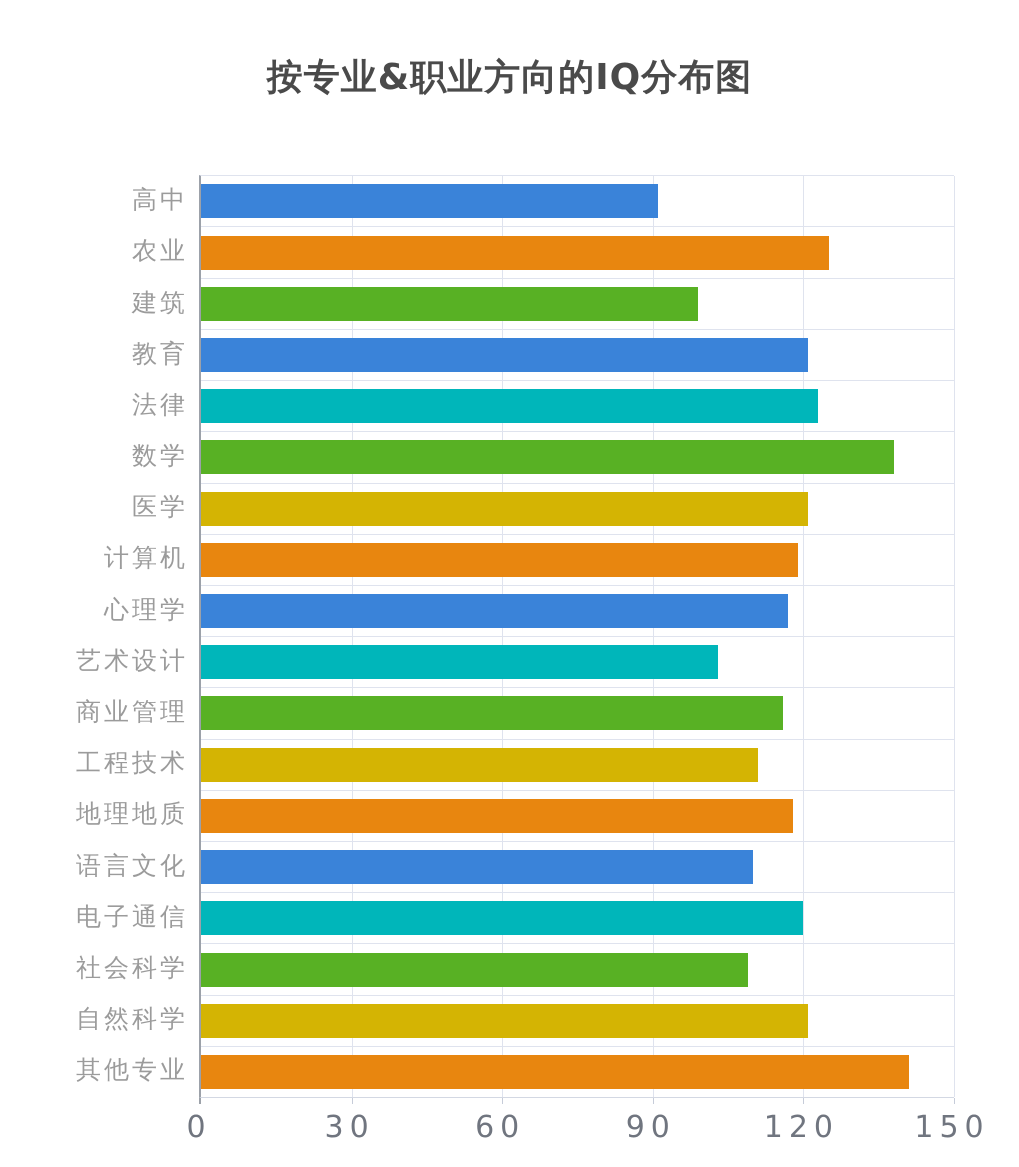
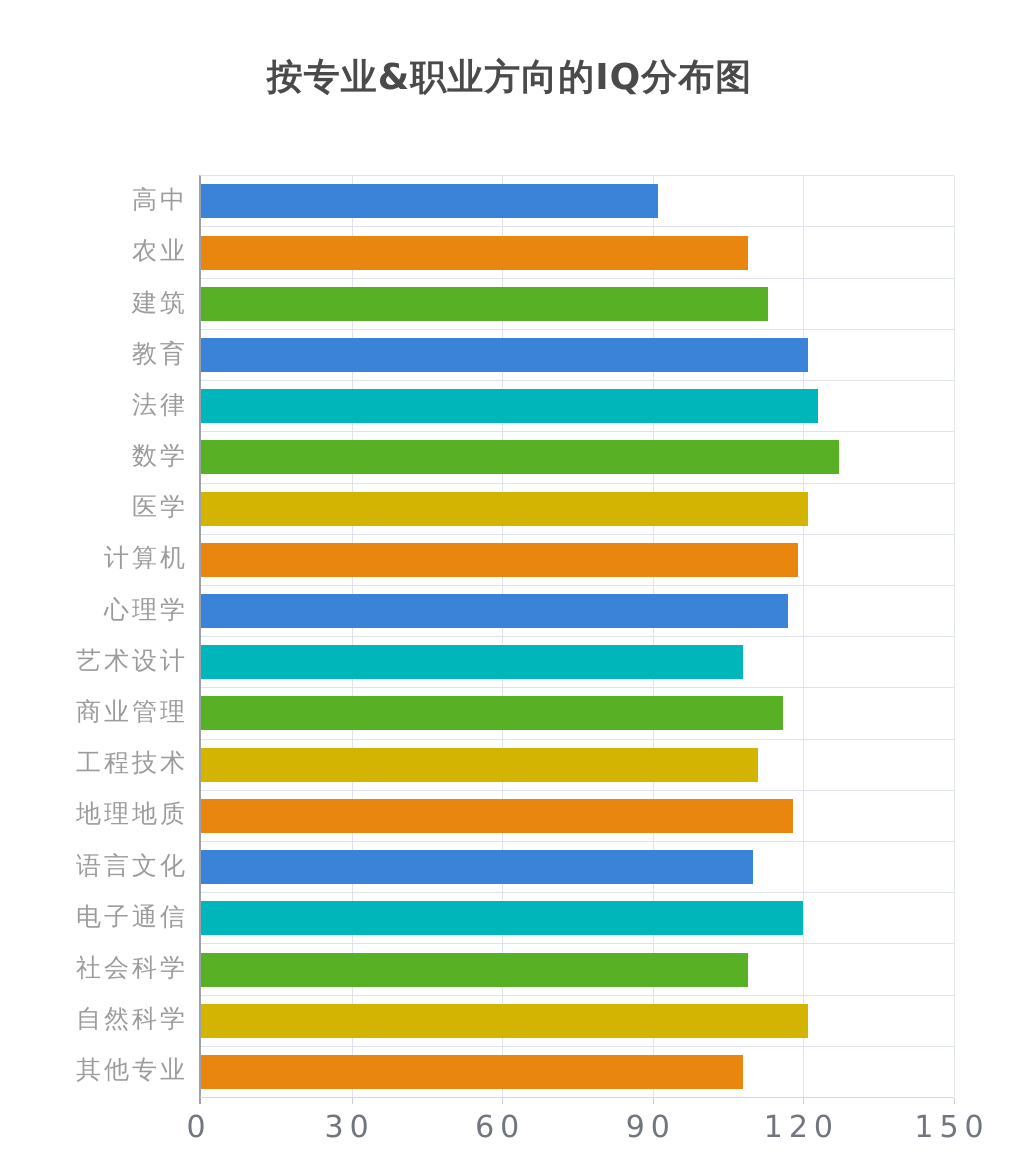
农业: 125 -> 109
建筑: 99 -> 113
数学: 138 -> 127
艺术设计: 103 -> 108
其他专业: 141 -> 108
